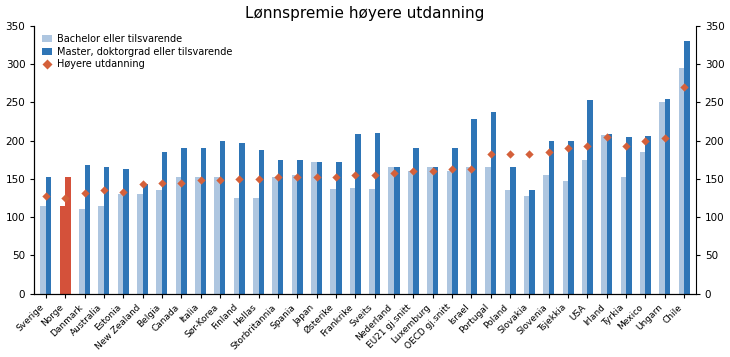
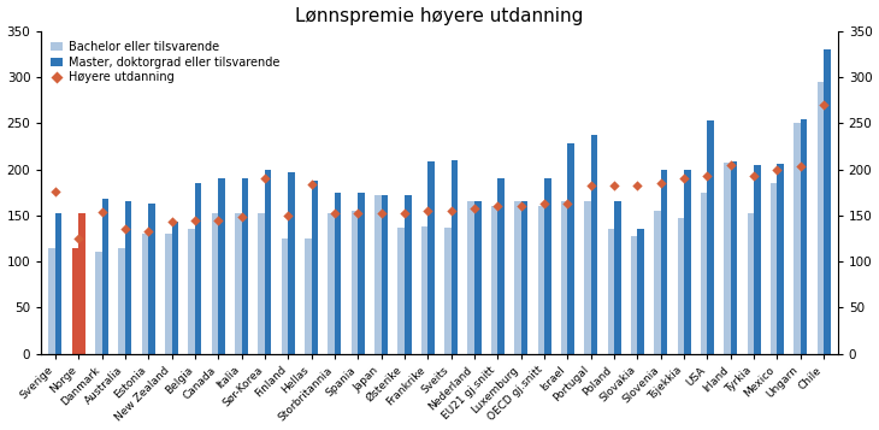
Høyere utdanning/Sverige: 128 -> 176
Høyere utdanning/Danmark: 132 -> 154
Høyere utdanning/Sør-Korea: 148 -> 190
Høyere utdanning/Hellas: 150 -> 184
